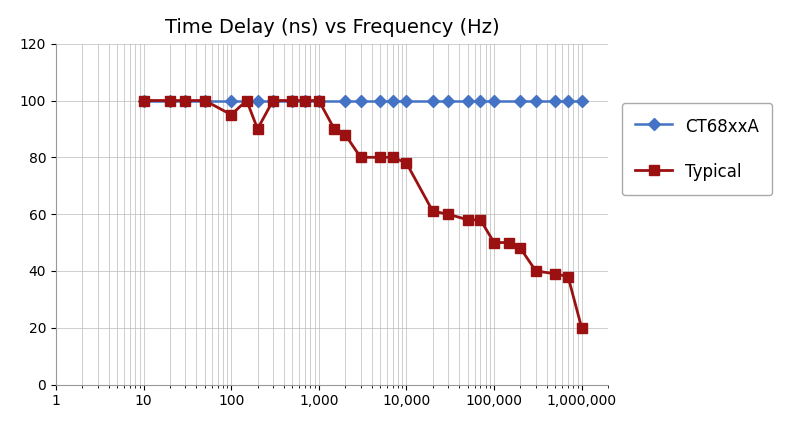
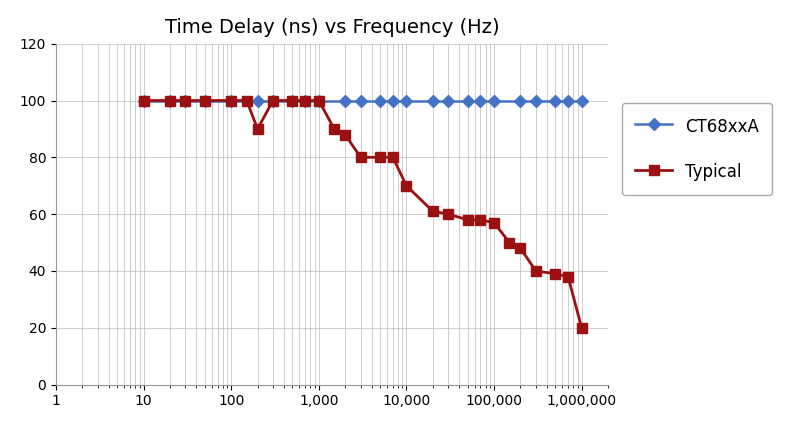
Typical/100: 95 -> 100
Typical/10,000: 78 -> 70
Typical/100,000: 50 -> 57
